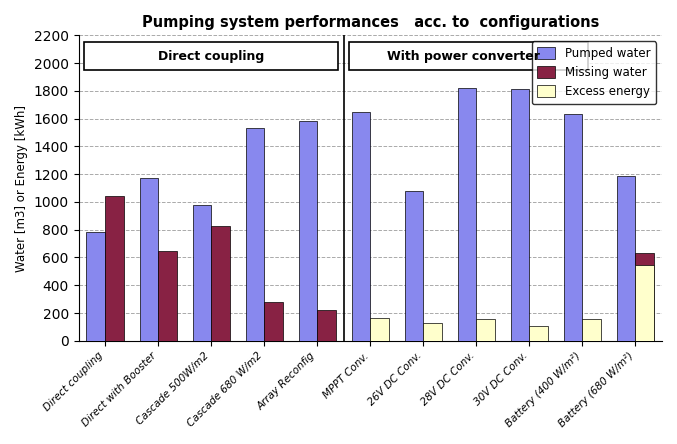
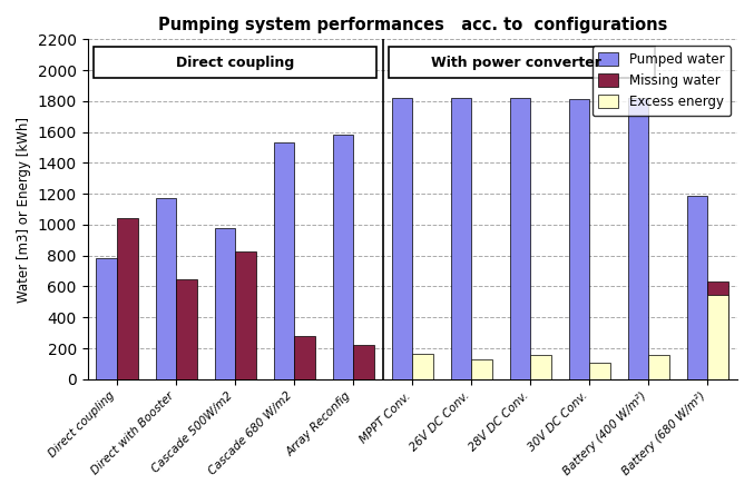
Pumped water/MPPT Conv.: 1650 -> 1820
Pumped water/26V DC Conv.: 1080 -> 1820
Pumped water/Battery (400 W/m²): 1630 -> 1820
